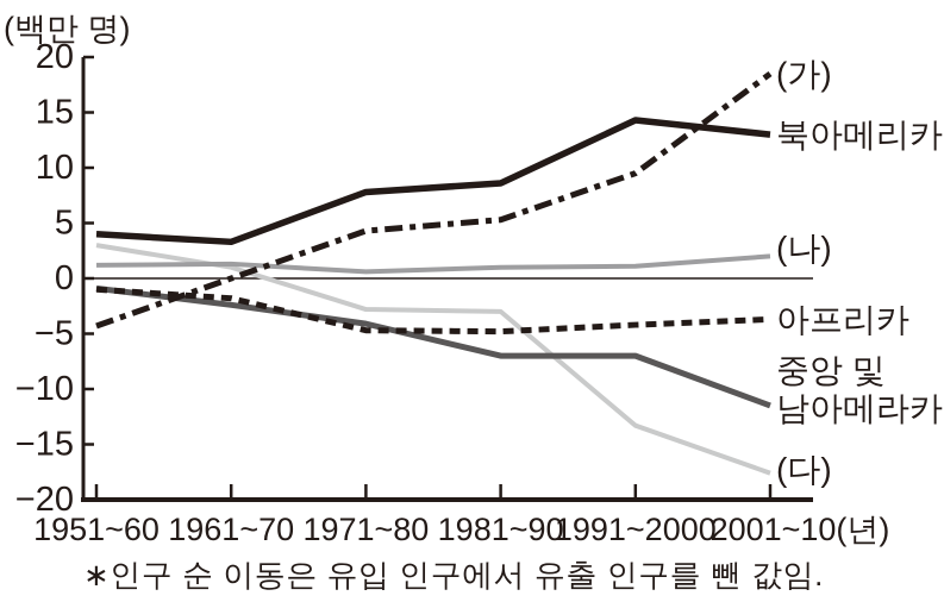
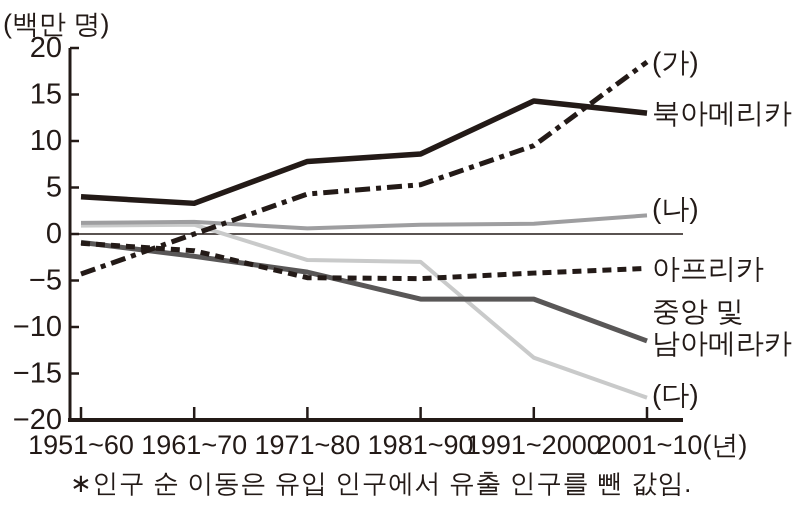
(다)/1951~60: 3 -> 1
